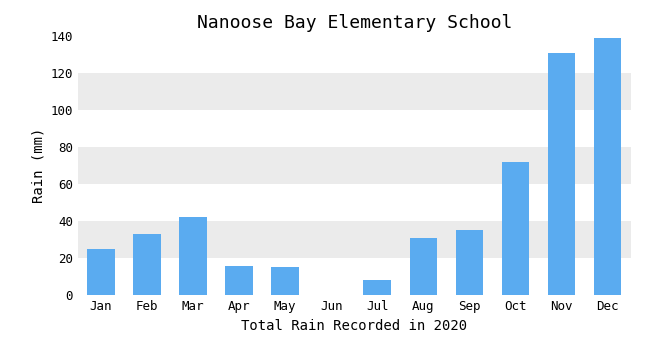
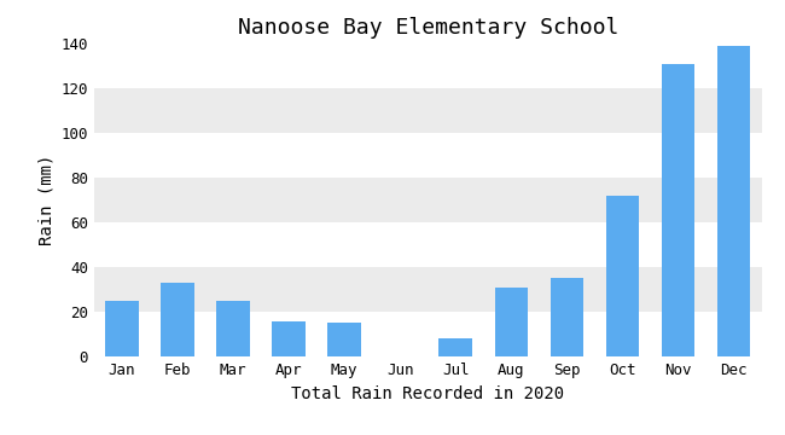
Mar: 42 -> 25
